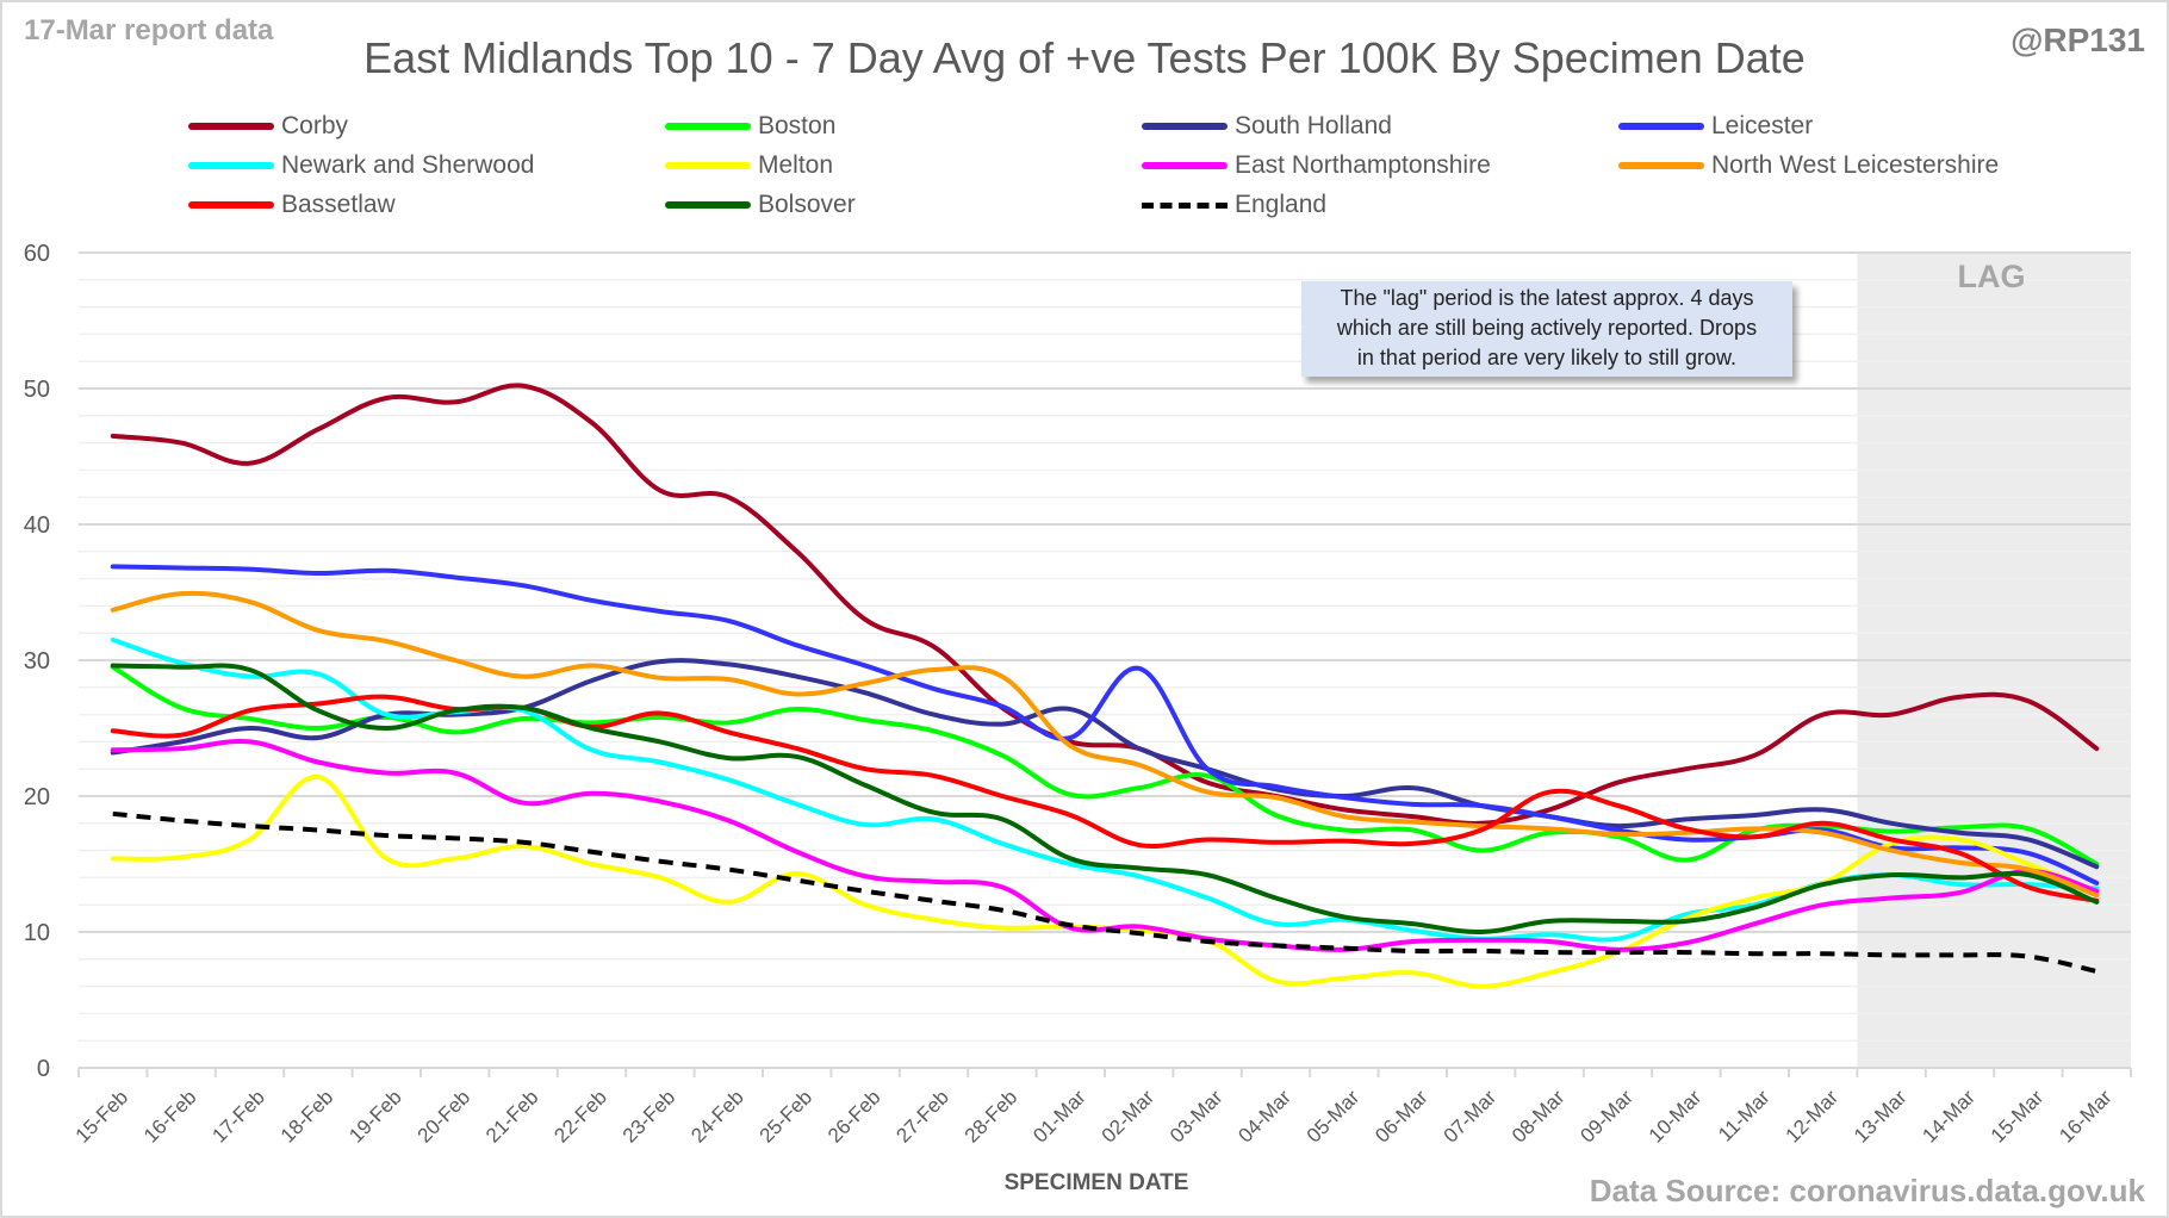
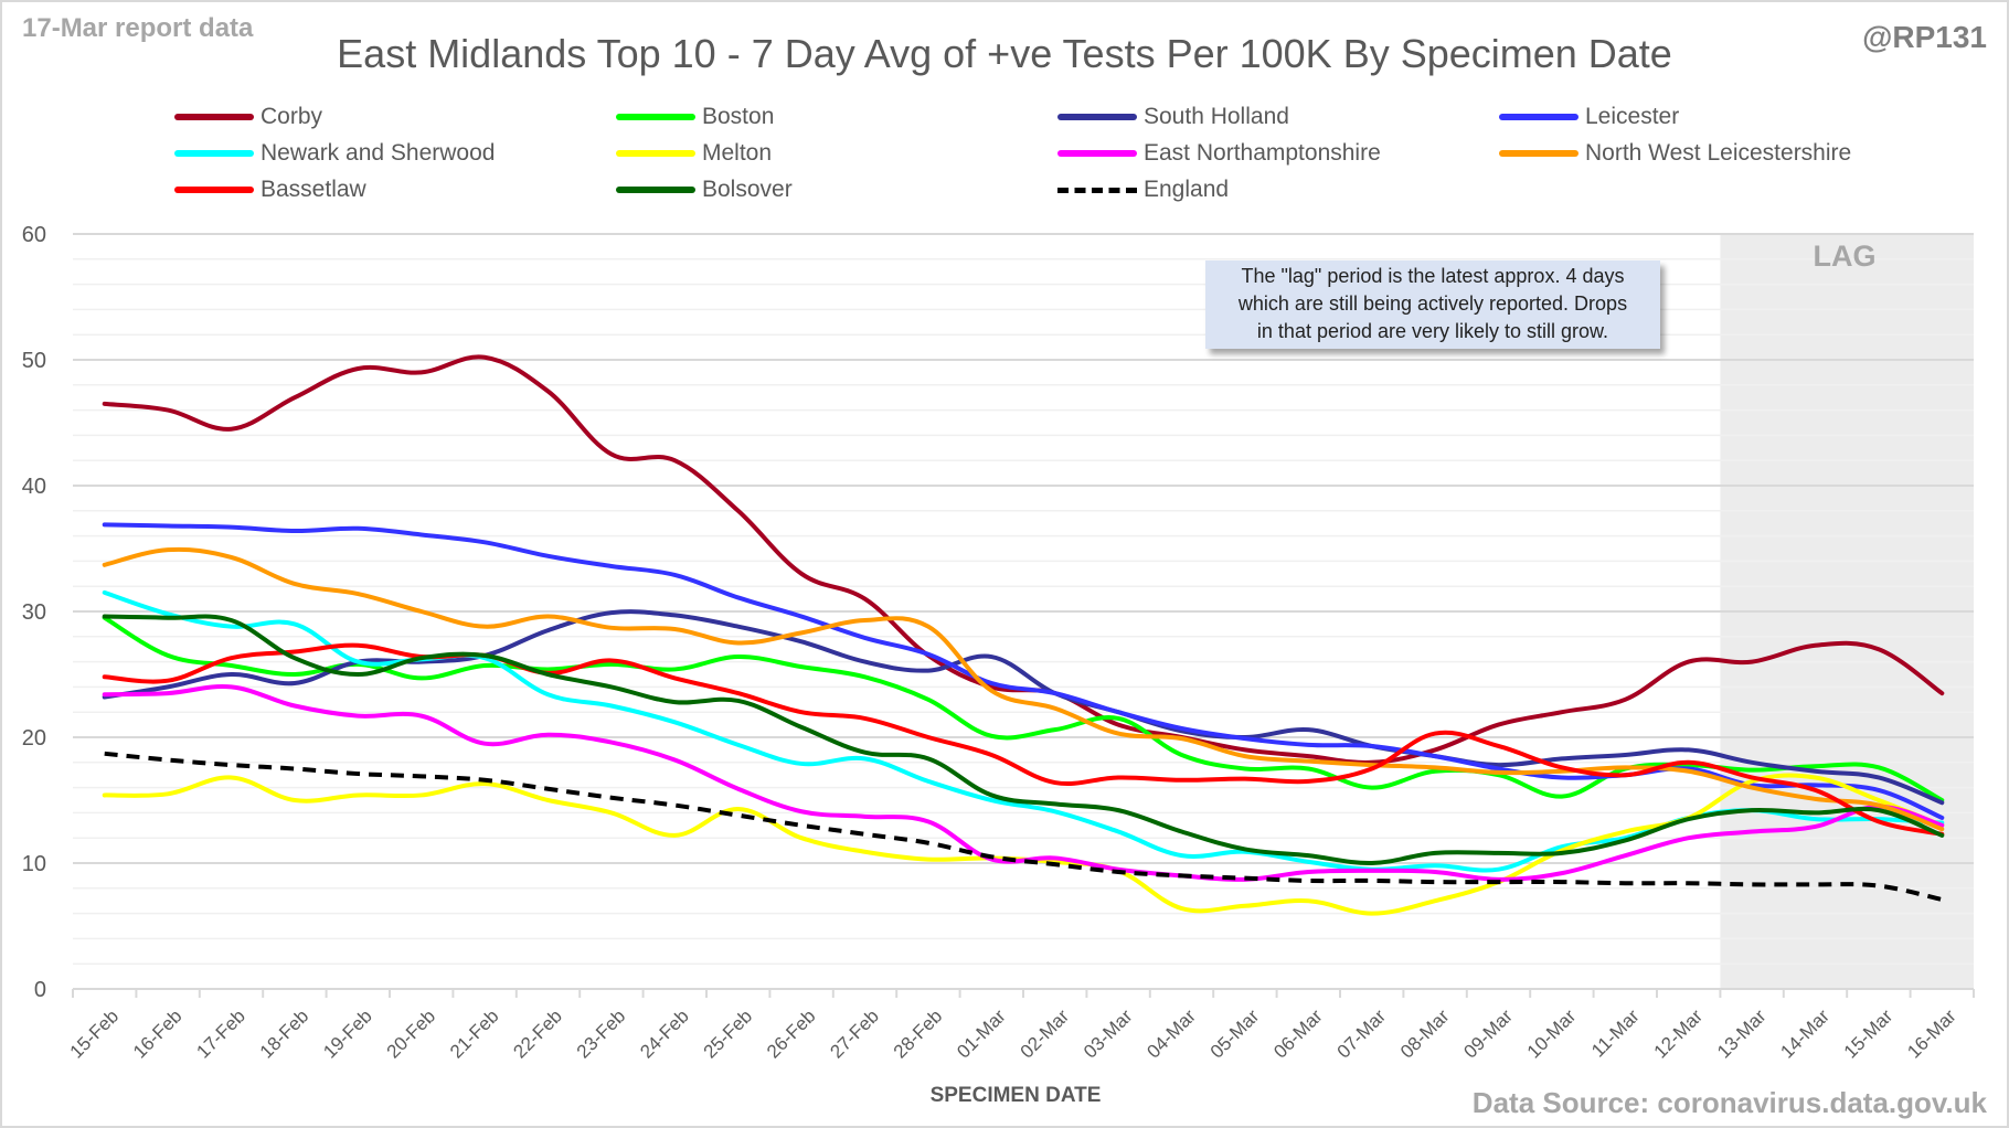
Melton/18-Feb: 21.4 -> 15.0
Leicester/02-Mar: 29.4 -> 23.5
